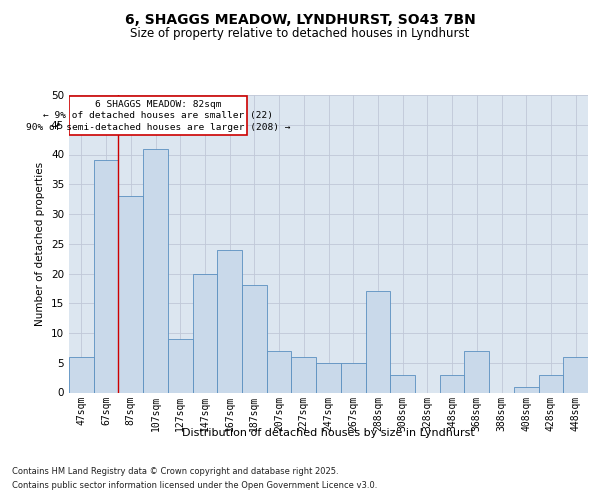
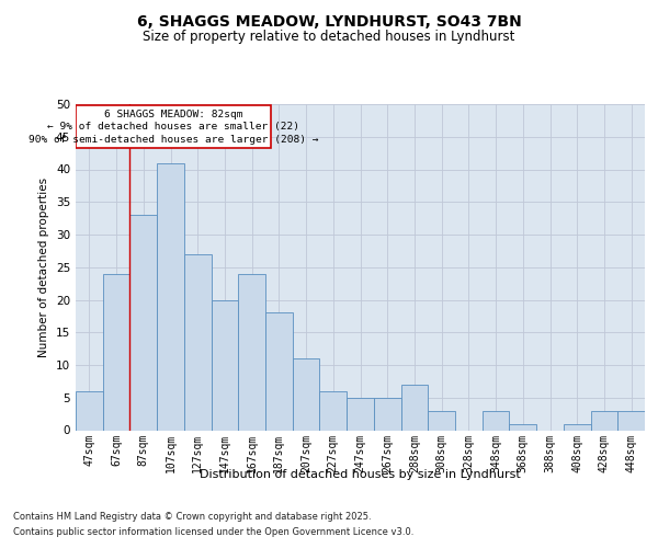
67sqm: 39 -> 24
127sqm: 9 -> 27
207sqm: 7 -> 11
288sqm: 17 -> 7
368sqm: 7 -> 1
448sqm: 6 -> 3
